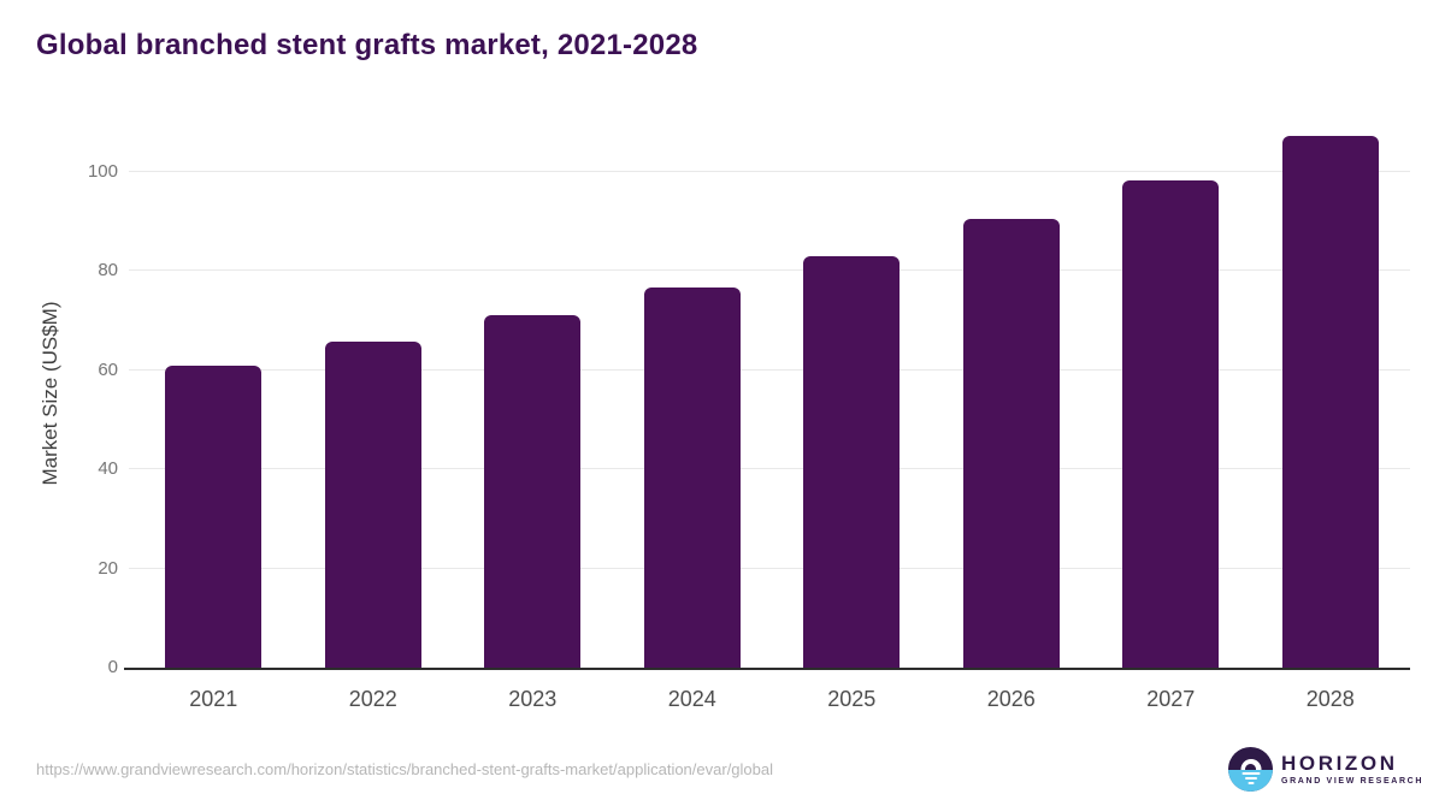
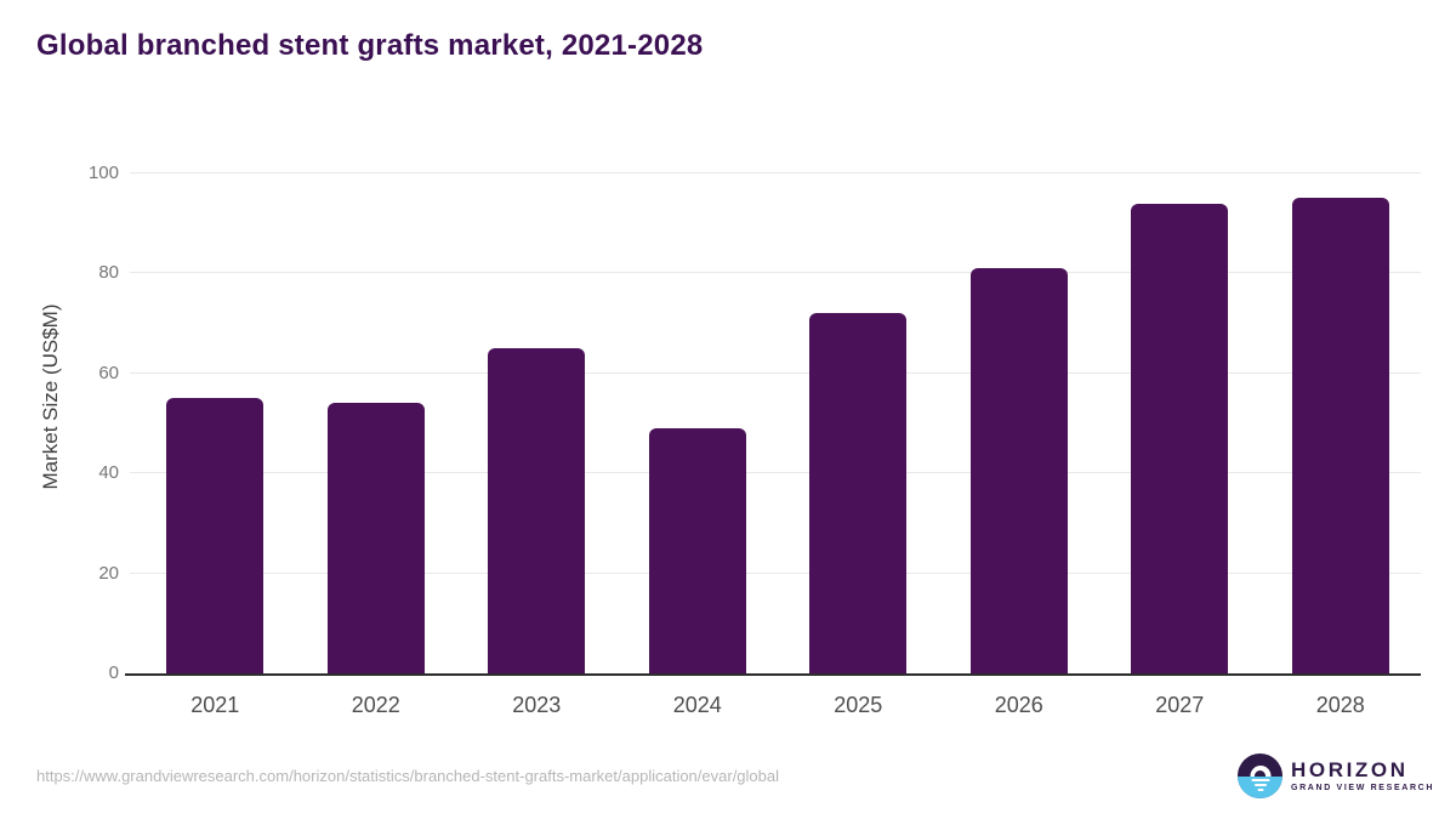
2021: 61 -> 55
2022: 66 -> 54
2023: 71 -> 65
2024: 77 -> 49
2025: 83 -> 72
2026: 90 -> 81
2027: 98 -> 94
2028: 107 -> 95
